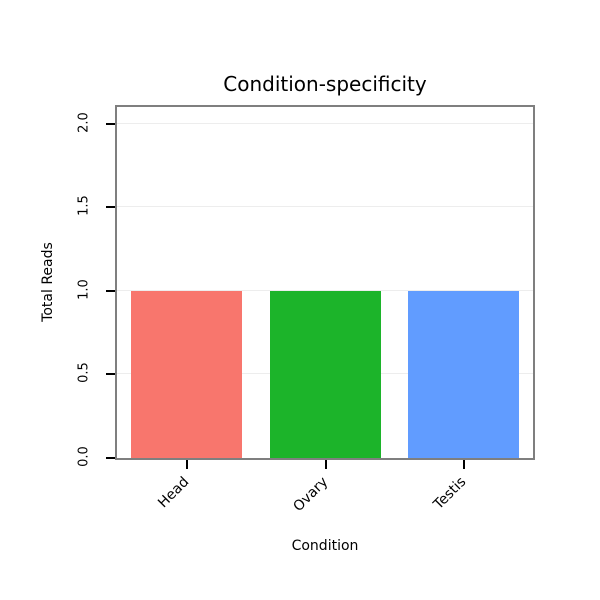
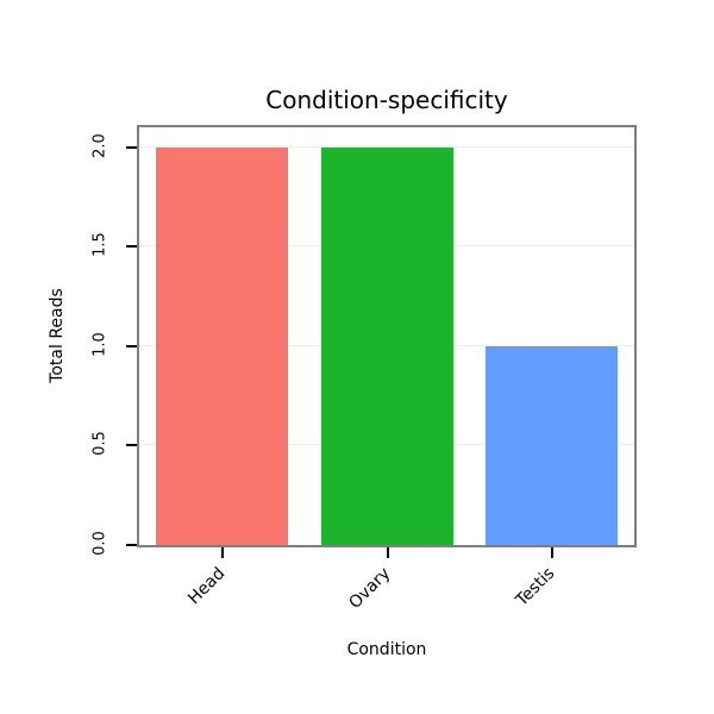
Head: 1 -> 2
Ovary: 1 -> 2
